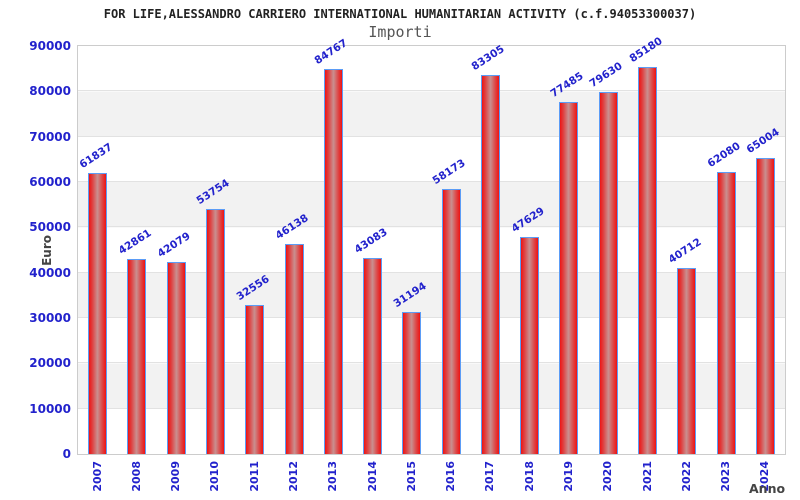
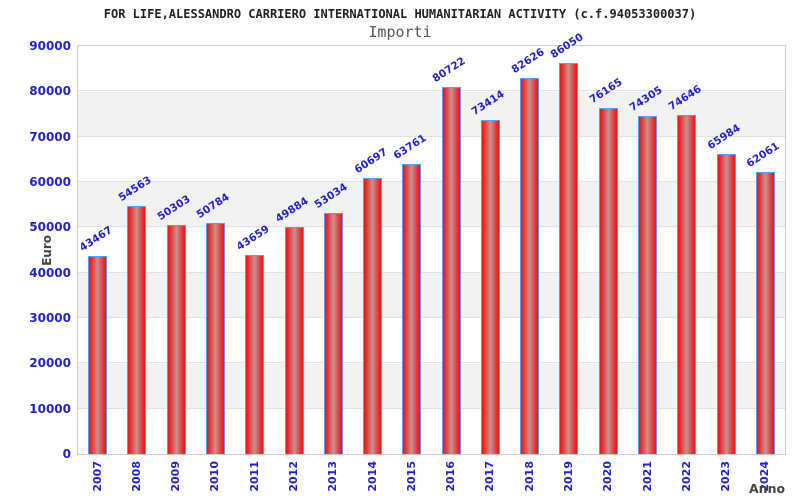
2007: 61837 -> 43467
2008: 42861 -> 54563
2009: 42079 -> 50303
2010: 53754 -> 50784
2011: 32556 -> 43659
2012: 46138 -> 49884
2013: 84767 -> 53034
2014: 43083 -> 60697
2015: 31194 -> 63761
2016: 58173 -> 80722
2017: 83305 -> 73414
2018: 47629 -> 82626
2019: 77485 -> 86050
2020: 79630 -> 76165
2021: 85180 -> 74305
2022: 40712 -> 74646
2023: 62080 -> 65984
2024: 65004 -> 62061
